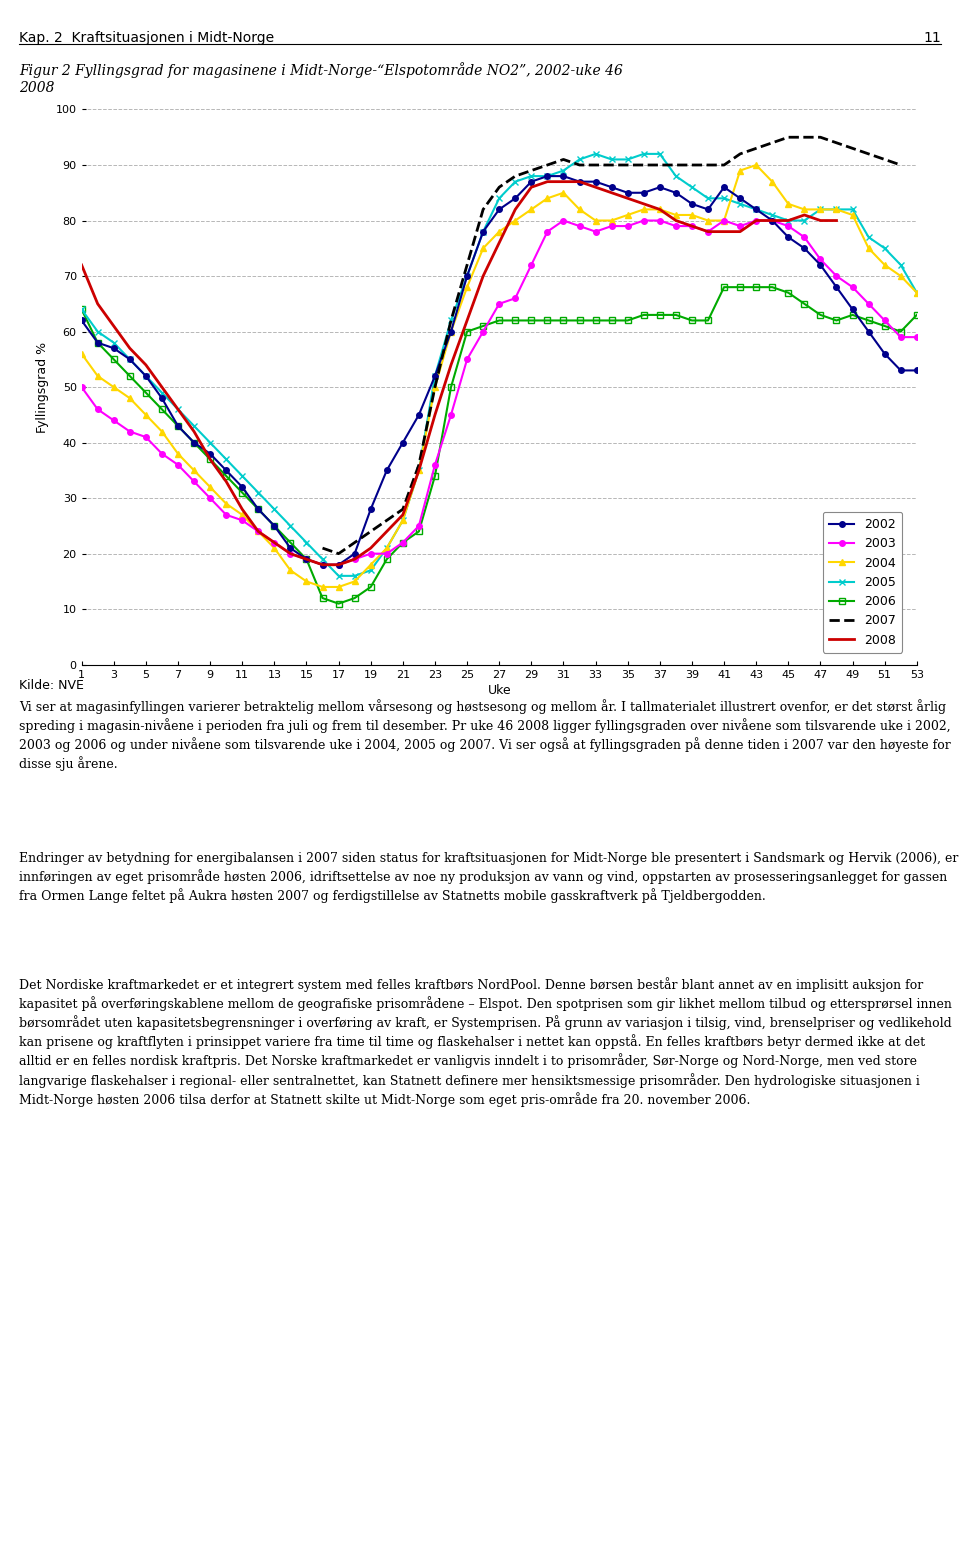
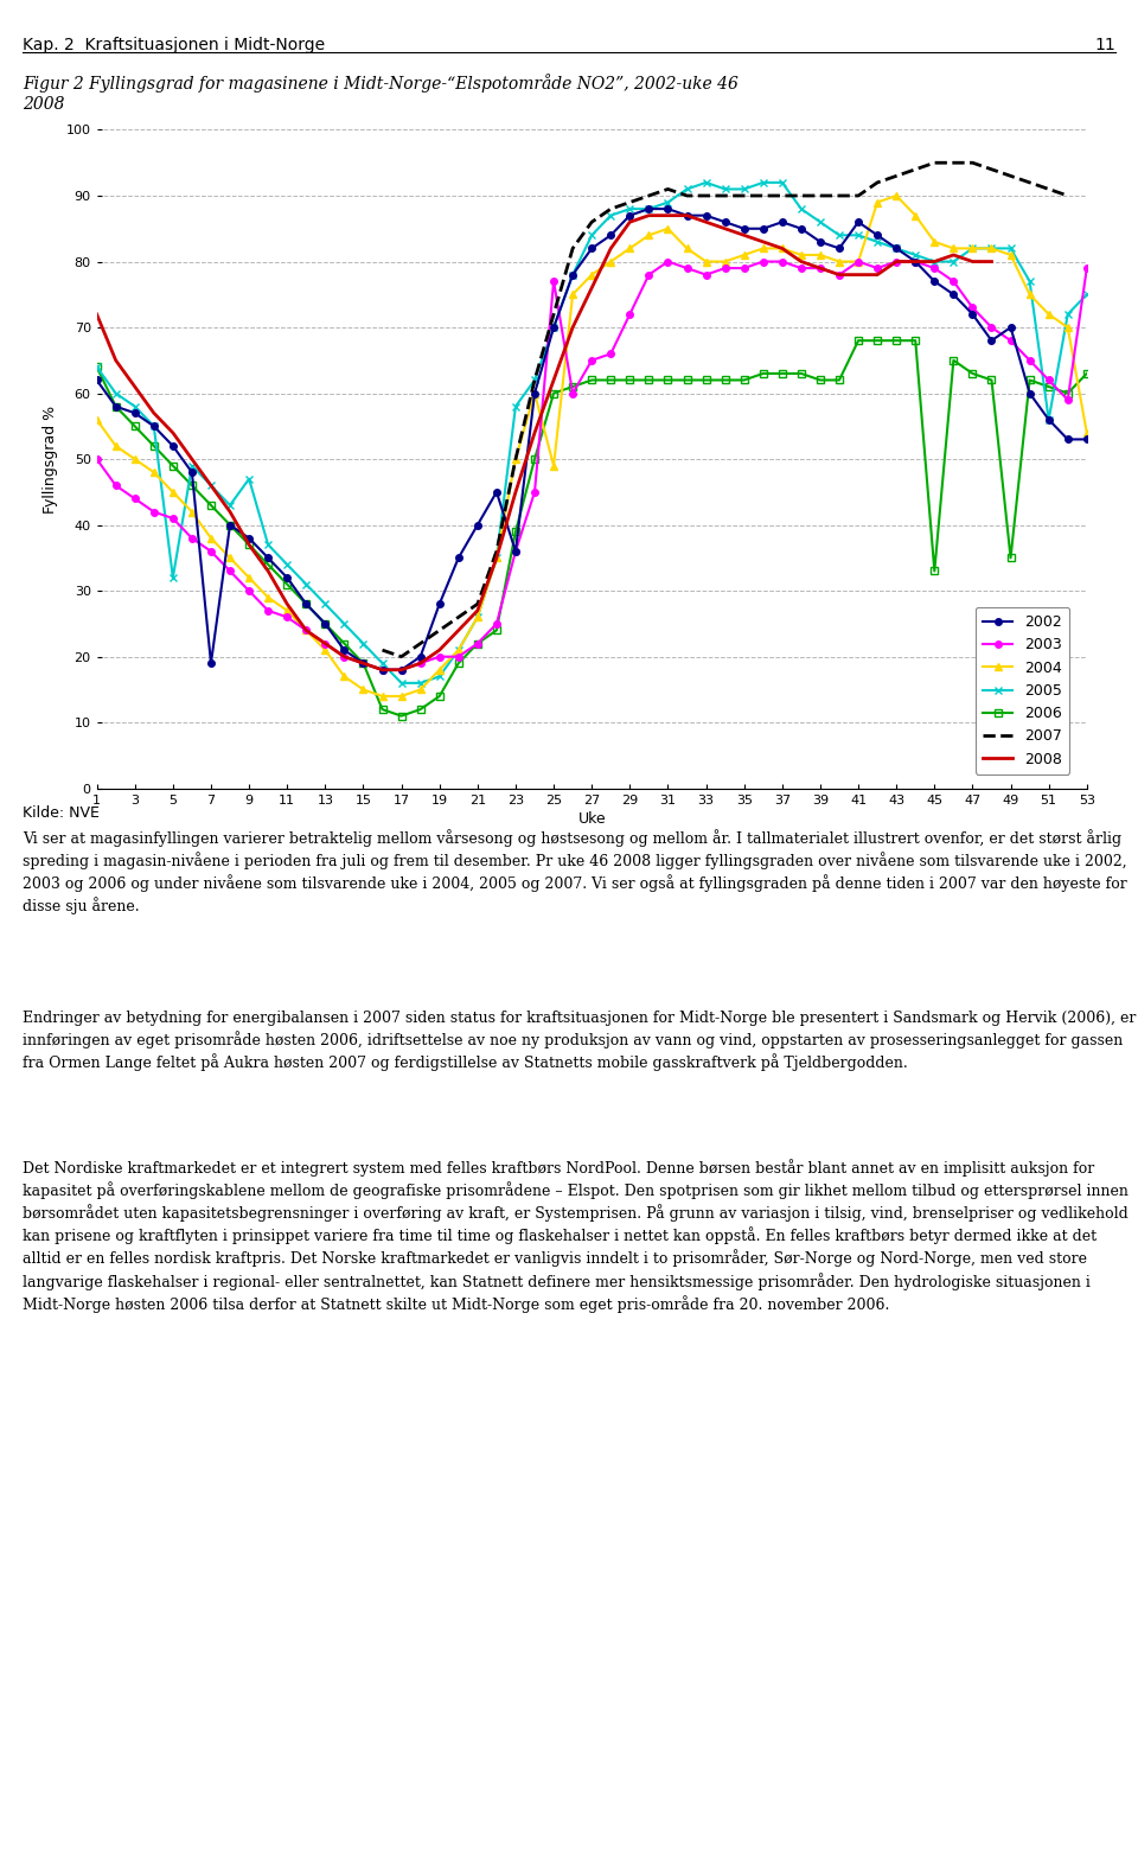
2005/5: 52 -> 32
2002/7: 43 -> 19
2005/9: 40 -> 47
2002/23: 52 -> 36
2005/23: 52 -> 58
2006/23: 34 -> 39
2003/25: 55 -> 77
2004/25: 68 -> 49
2006/45: 67 -> 33
2002/49: 64 -> 70
2006/49: 63 -> 35
2005/51: 75 -> 56
2003/53: 59 -> 79
2004/53: 67 -> 54
2005/53: 67 -> 75
